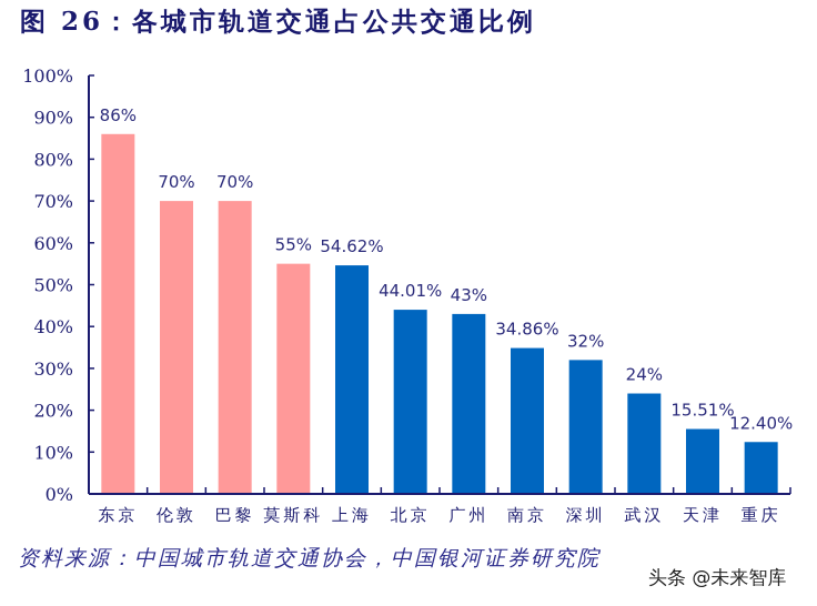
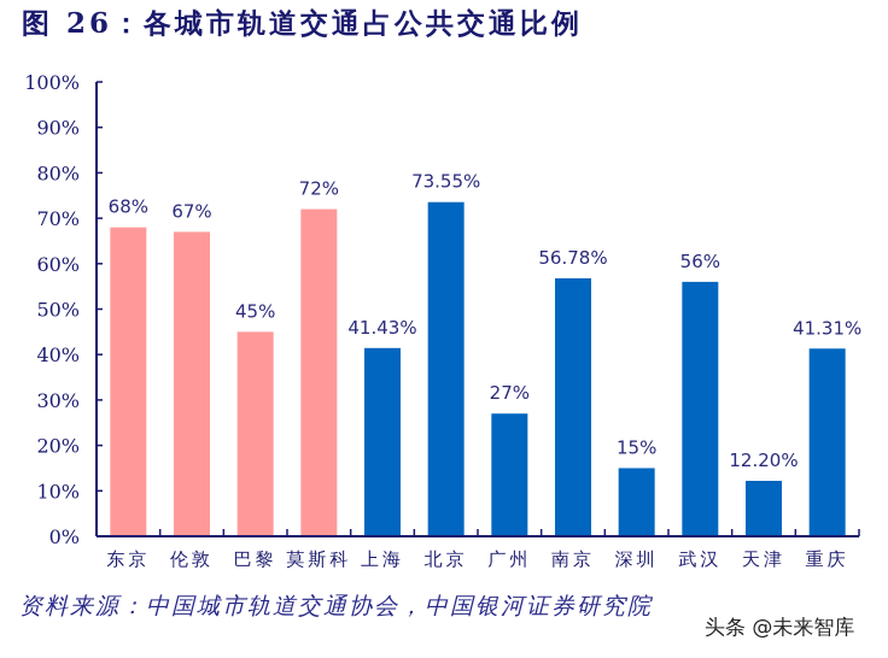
东京: 86% -> 68%
伦敦: 70% -> 67%
巴黎: 70% -> 45%
莫斯科: 55% -> 72%
上海: 54.62% -> 41.43%
北京: 44.01% -> 73.55%
广州: 43% -> 27%
南京: 34.86% -> 56.78%
深圳: 32% -> 15%
武汉: 24% -> 56%
天津: 15.51% -> 12.20%
重庆: 12.40% -> 41.31%
